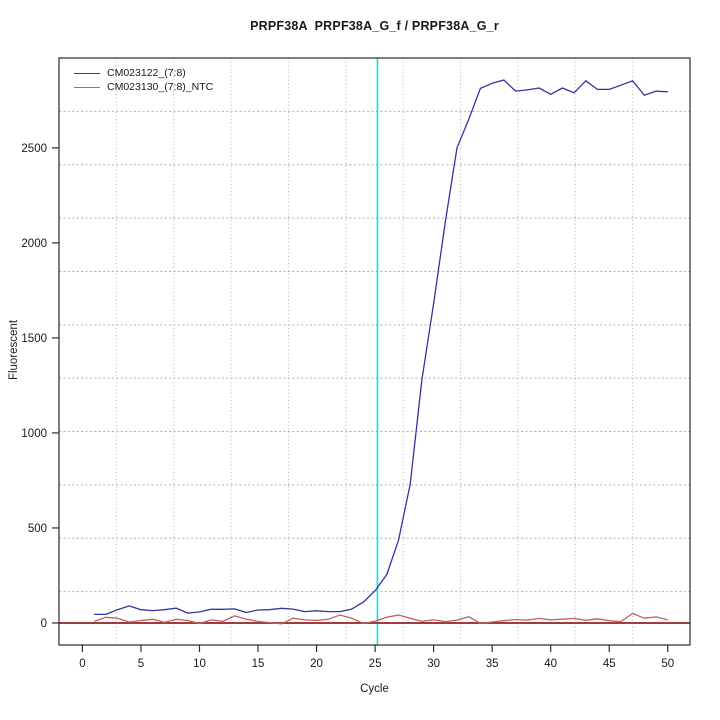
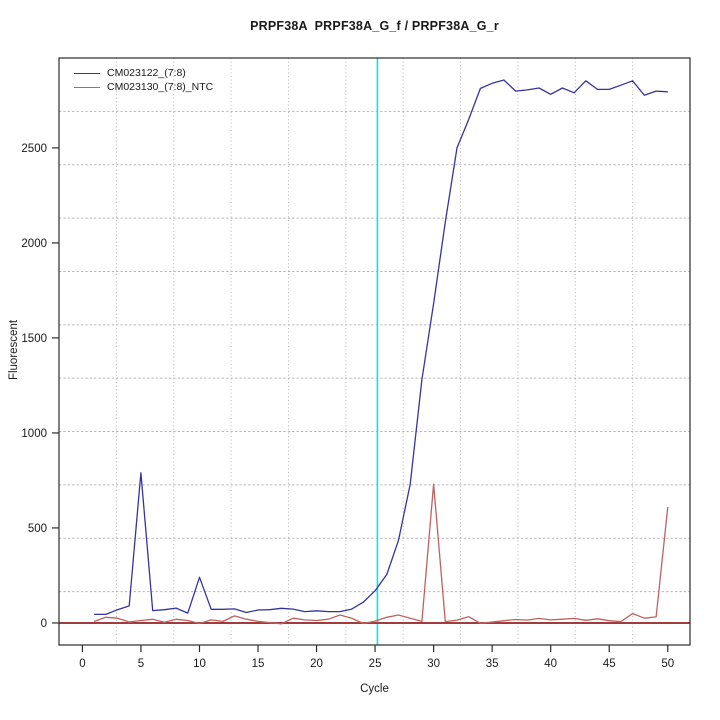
CM023122_(7:8)/5: 70 -> 790
CM023122_(7:8)/10: 60 -> 240
CM023130_(7:8)_NTC/30: 20 -> 730
CM023130_(7:8)_NTC/50: 20 -> 610
